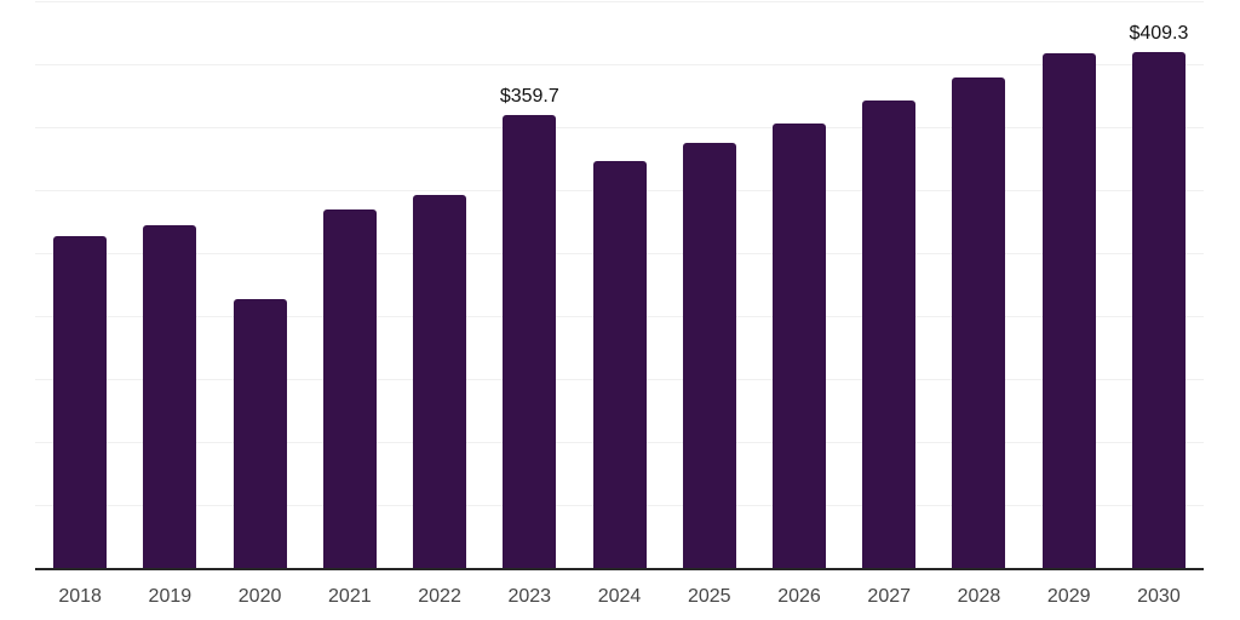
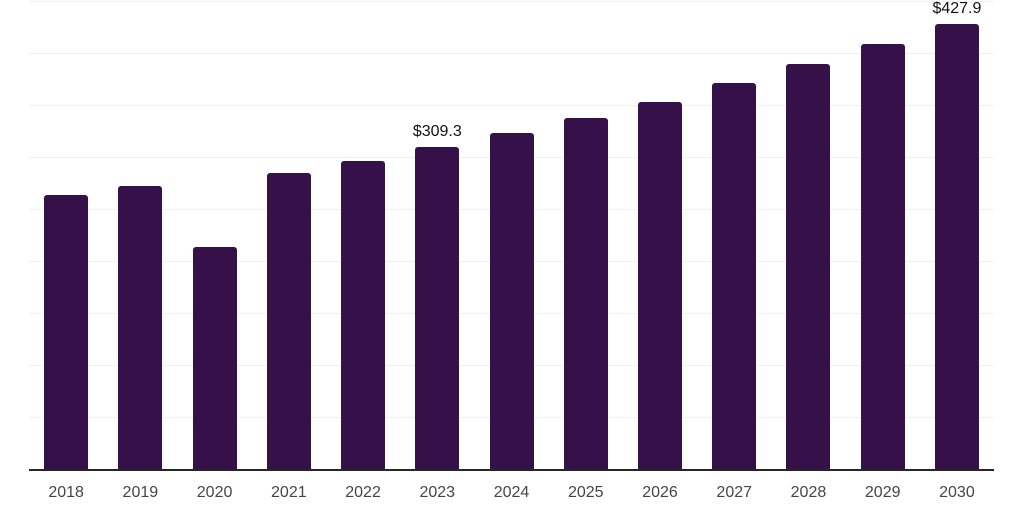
2023: $359.7 -> $309.3
2030: $409.3 -> $427.9
